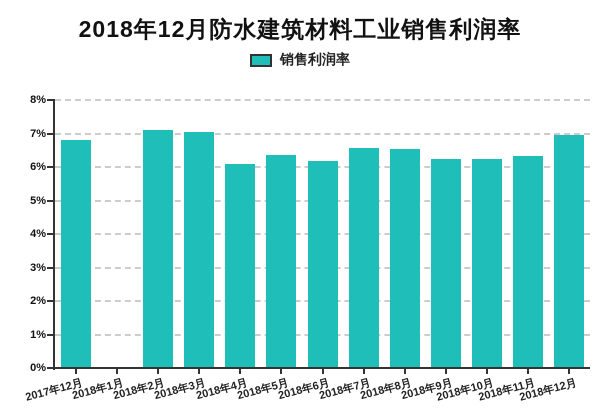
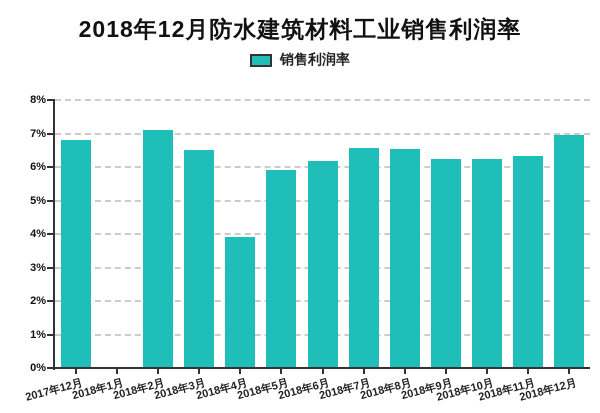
2018年3月: 7.0% -> 6.5%
2018年4月: 6.1% -> 3.9%
2018年5月: 6.4% -> 5.9%
